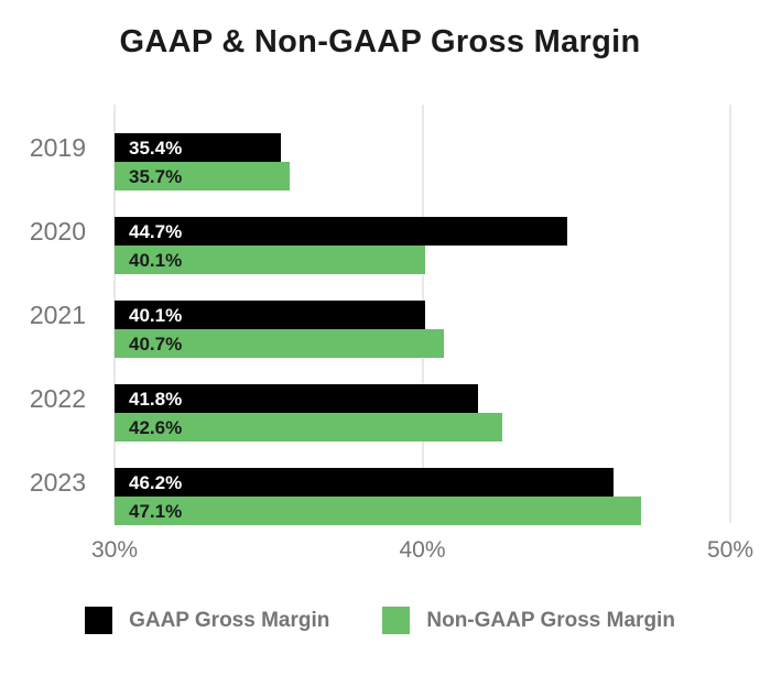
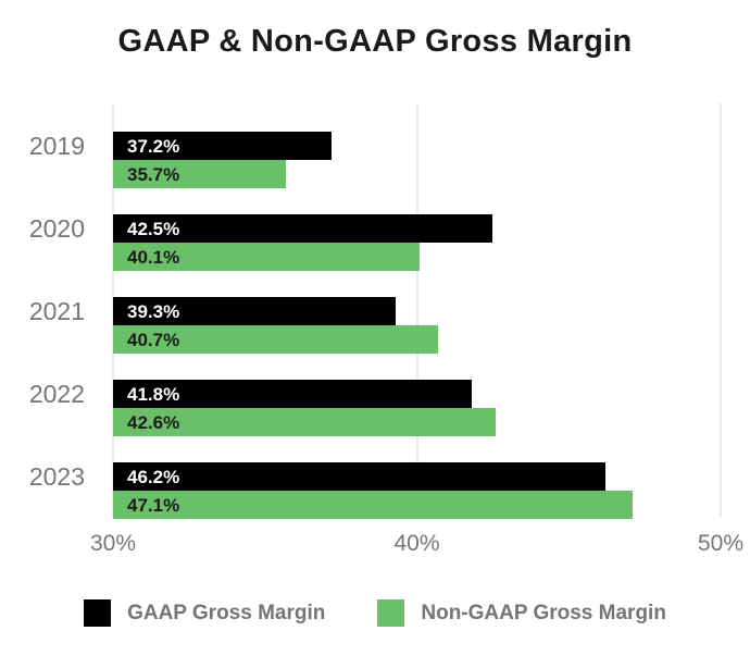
GAAP Gross Margin/2019: 35.4% -> 37.2%
GAAP Gross Margin/2020: 44.7% -> 42.5%
GAAP Gross Margin/2021: 40.1% -> 39.3%
